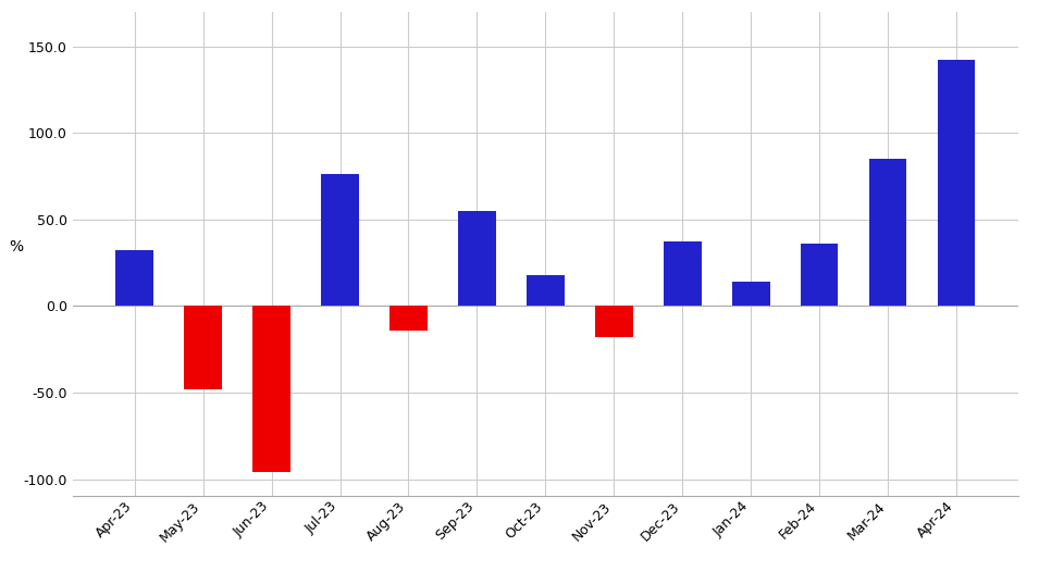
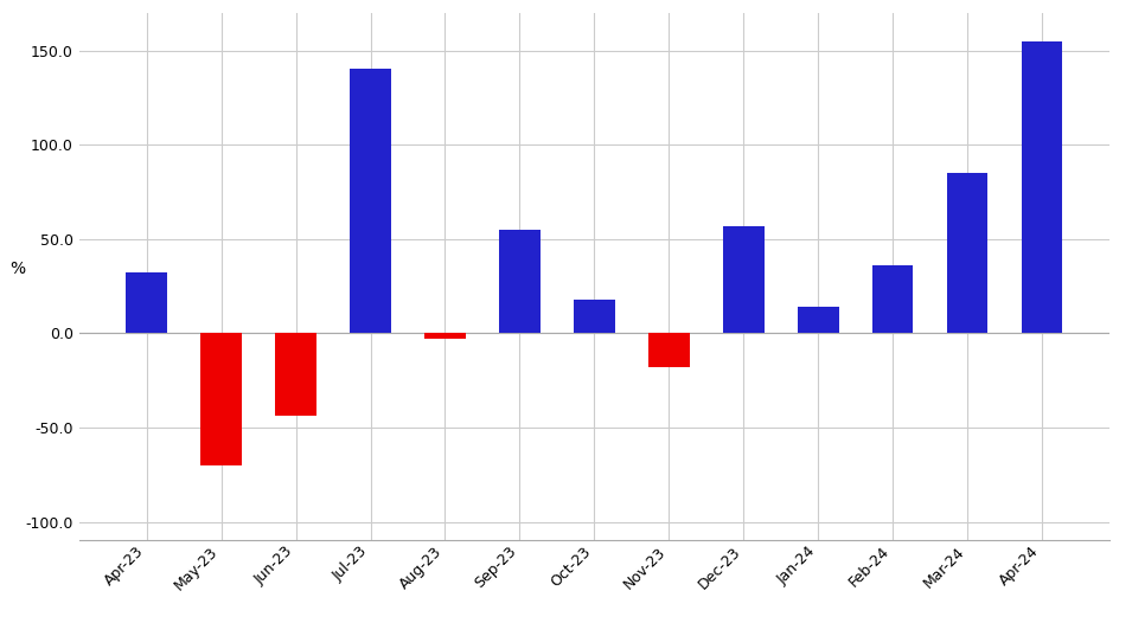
May-23: -48 -> -70
Jun-23: -96 -> -44
Jul-23: 76 -> 140
Aug-23: -14 -> -3
Dec-23: 37 -> 57
Apr-24: 142 -> 155
